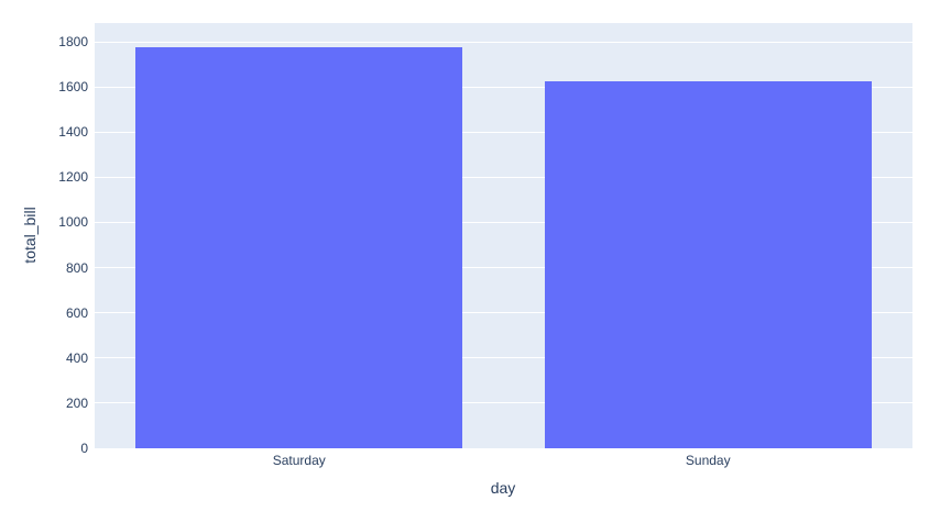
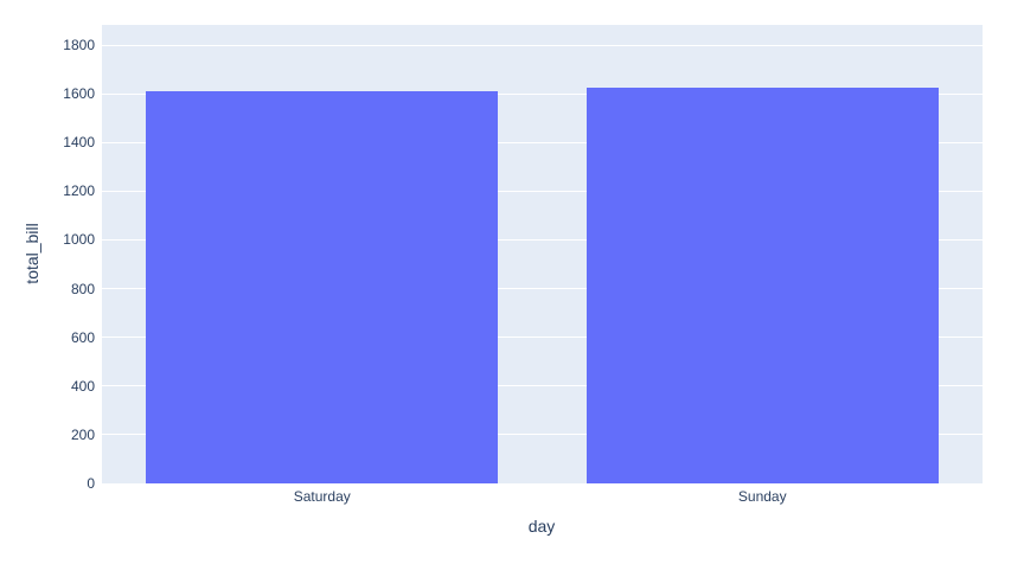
Saturday: 1780 -> 1610
